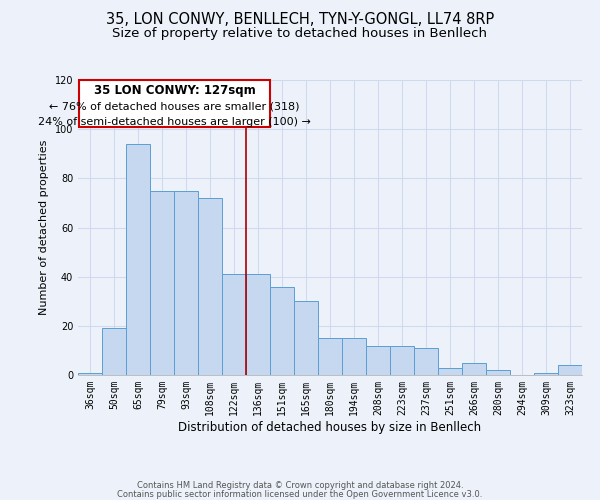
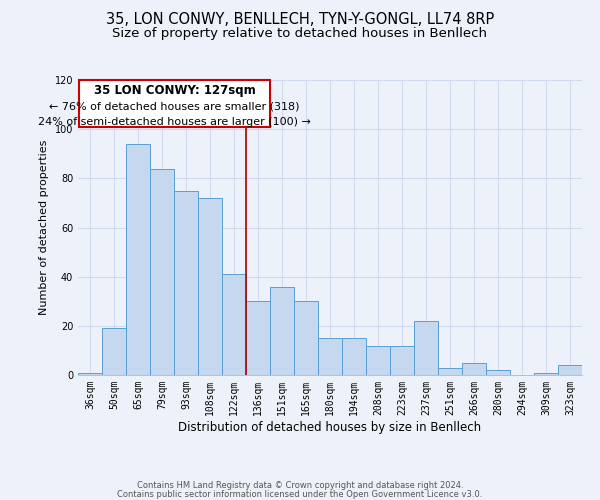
79sqm: 75 -> 84
136sqm: 41 -> 30
237sqm: 11 -> 22
